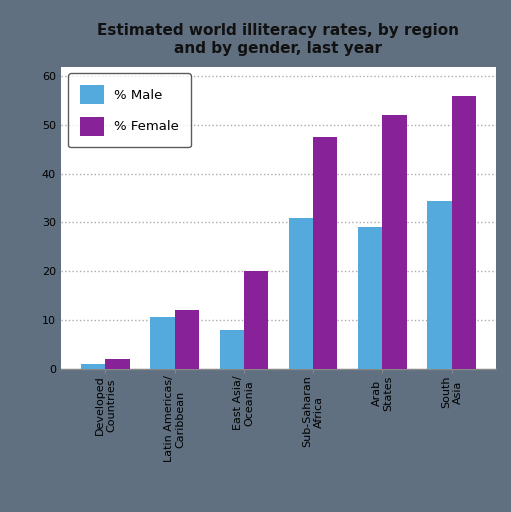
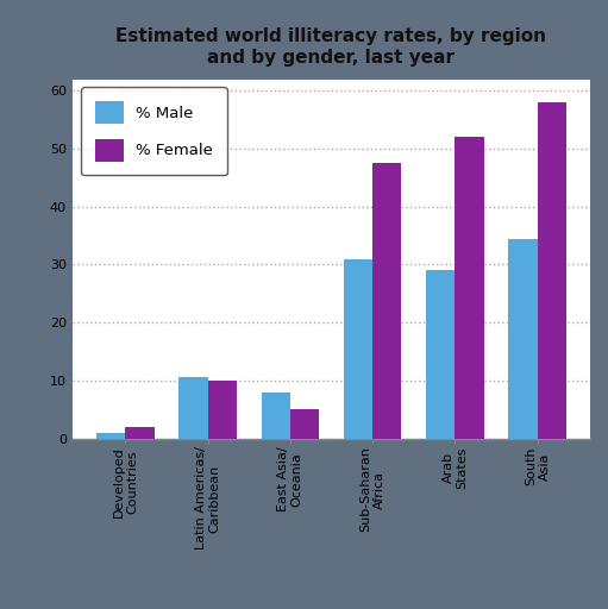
% Female/Latin Americas/ Caribbean: 12.0 -> 10.0
% Female/East Asia/ Oceania: 20.0 -> 5.0
% Female/South Asia: 56.0 -> 58.0
